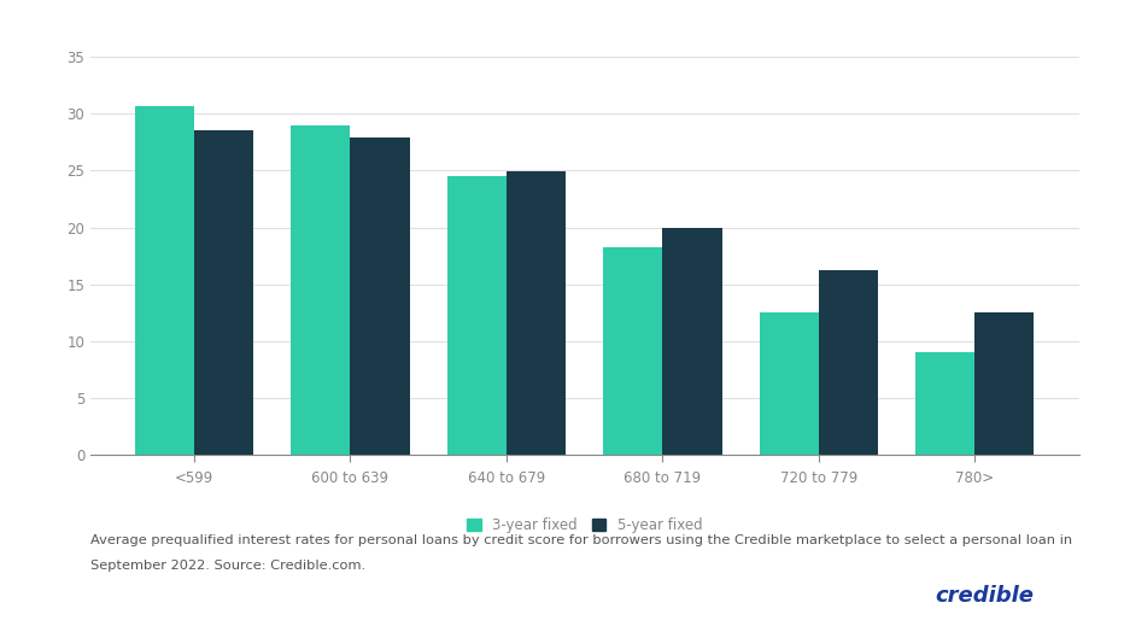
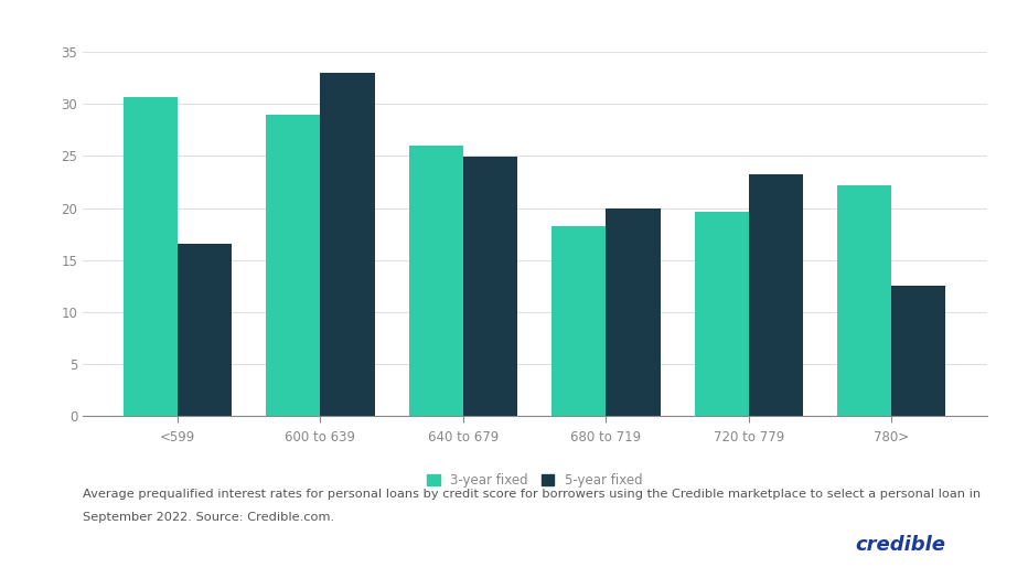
5-year fixed/<599: 28.6 -> 16.6
5-year fixed/600 to 639: 27.9 -> 33.0
3-year fixed/640 to 679: 24.5 -> 26.0
3-year fixed/720 to 779: 12.5 -> 19.6
5-year fixed/720 to 779: 16.3 -> 23.2
3-year fixed/780>: 9.0 -> 22.2
